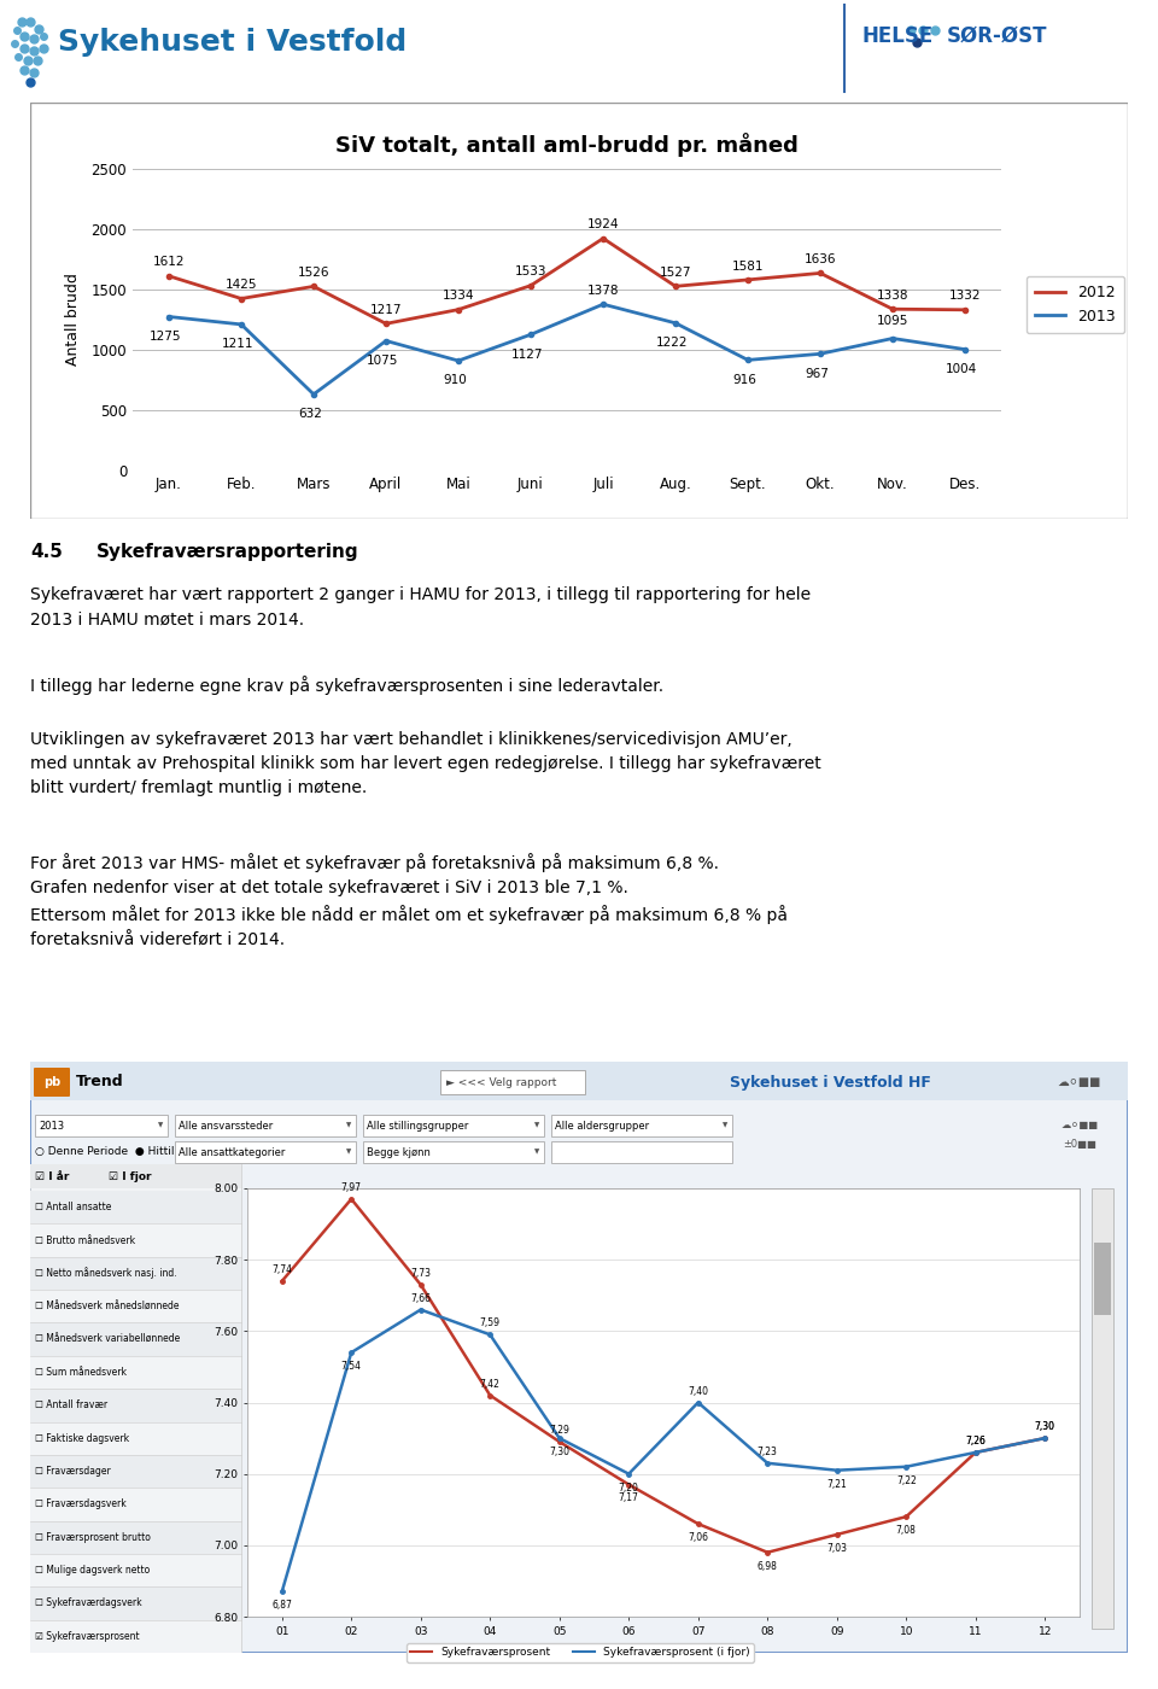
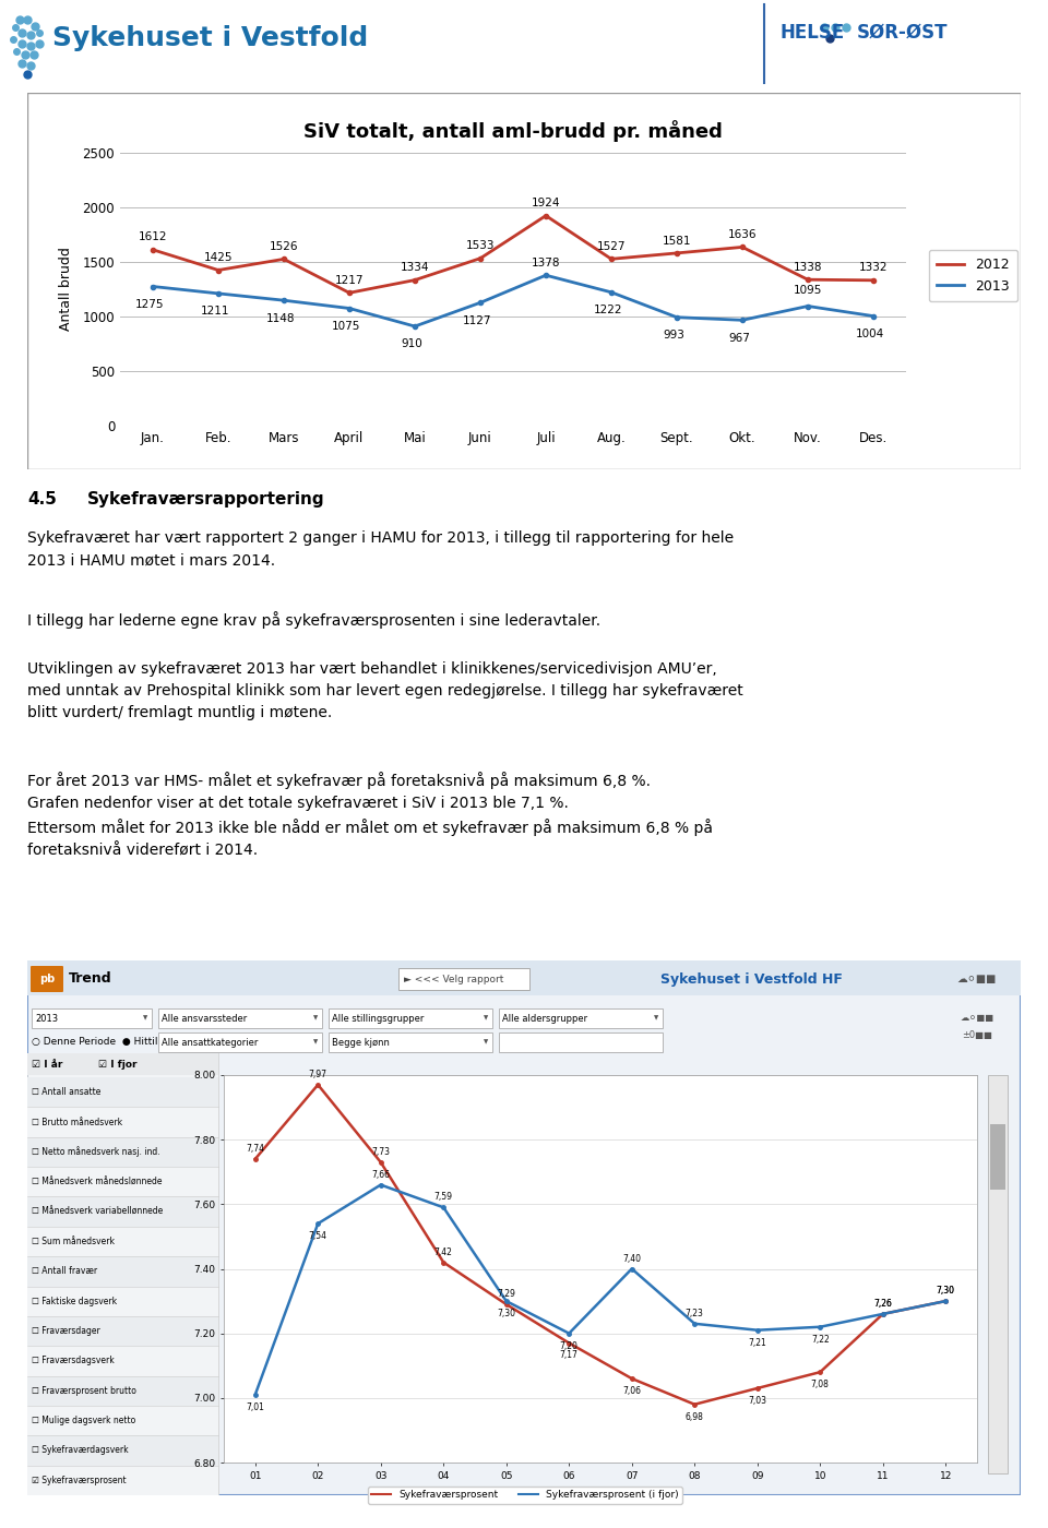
SiV totalt, antall aml-brudd pr. måned/2013/Mars: 632 -> 1148
SiV totalt, antall aml-brudd pr. måned/2013/Sept.: 916 -> 993
Sykefraværsprosent (i fjor)/01: 6,87 -> 7,01
